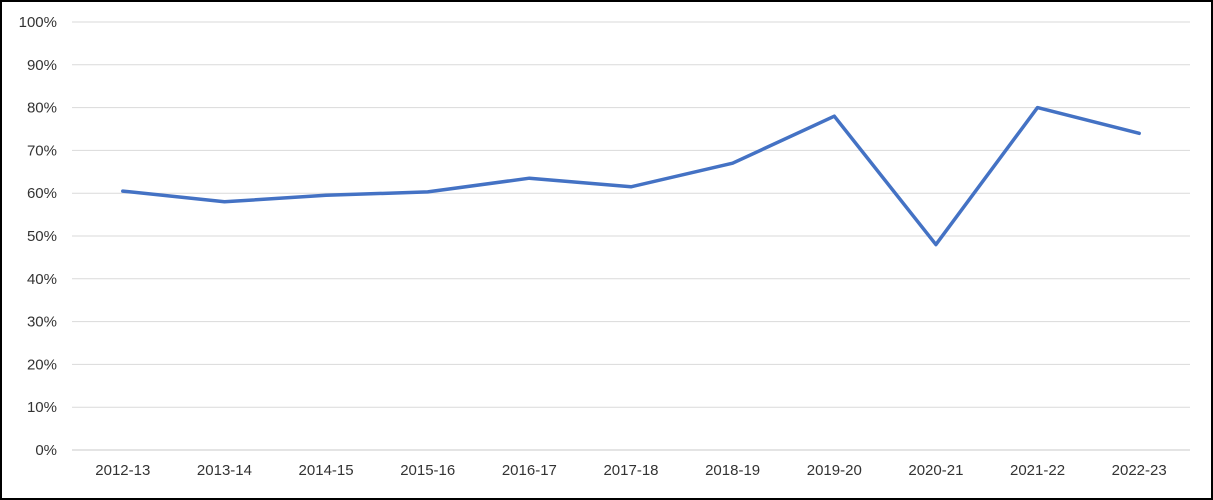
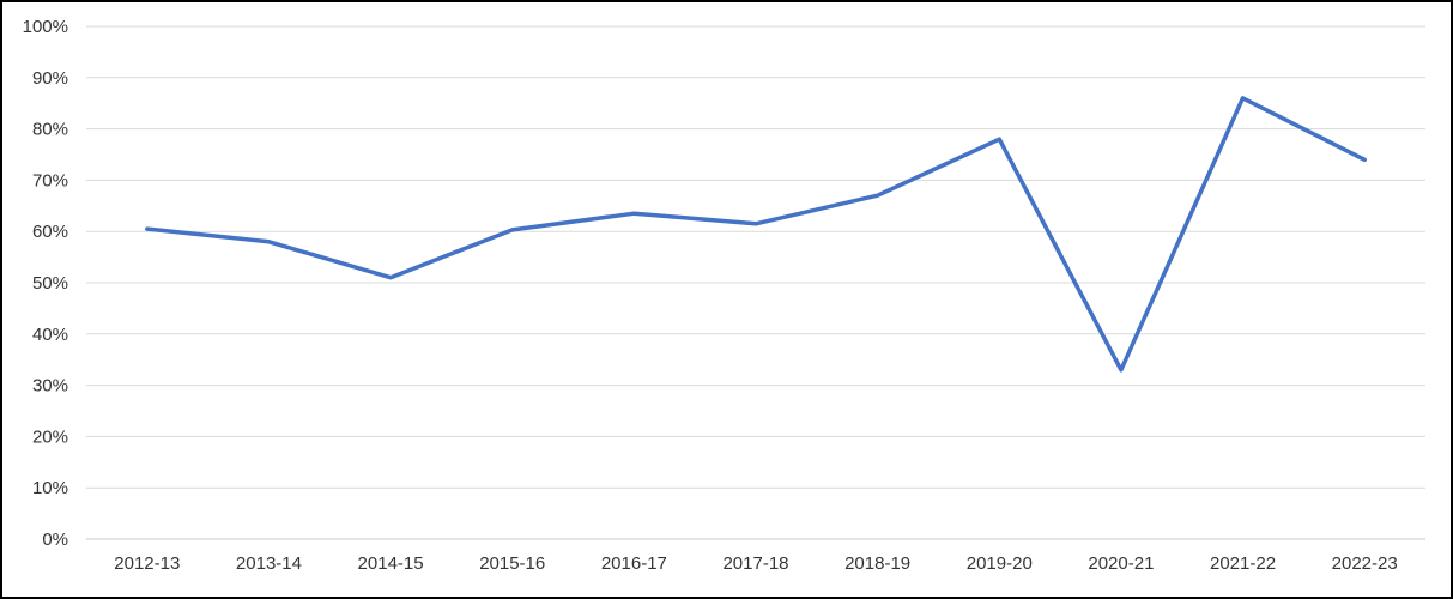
2014-15: 60% -> 51%
2020-21: 48% -> 33%
2021-22: 80% -> 86%
